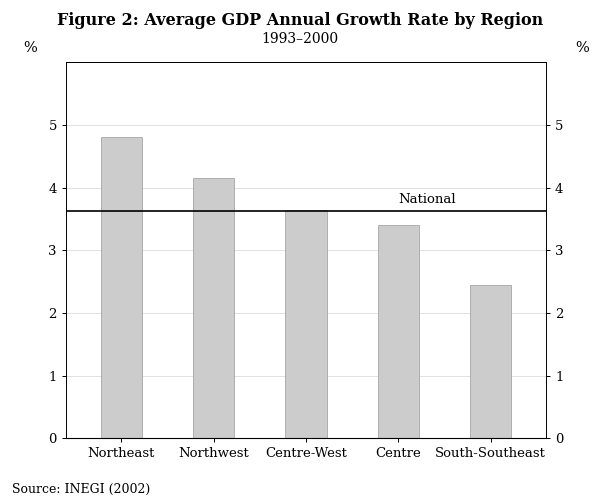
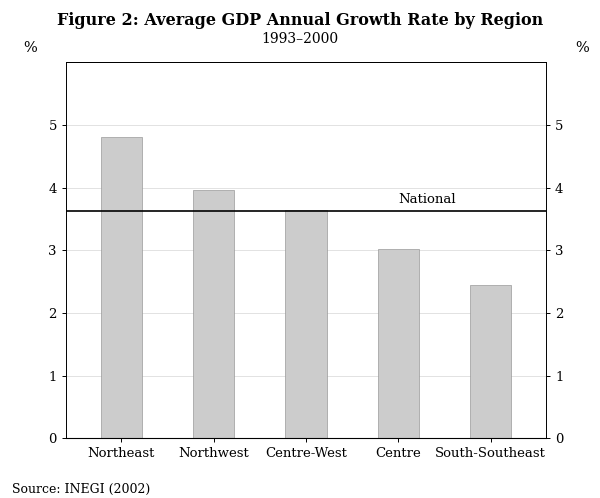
Northwest: 4.15 -> 3.96
Centre: 3.40 -> 3.02
